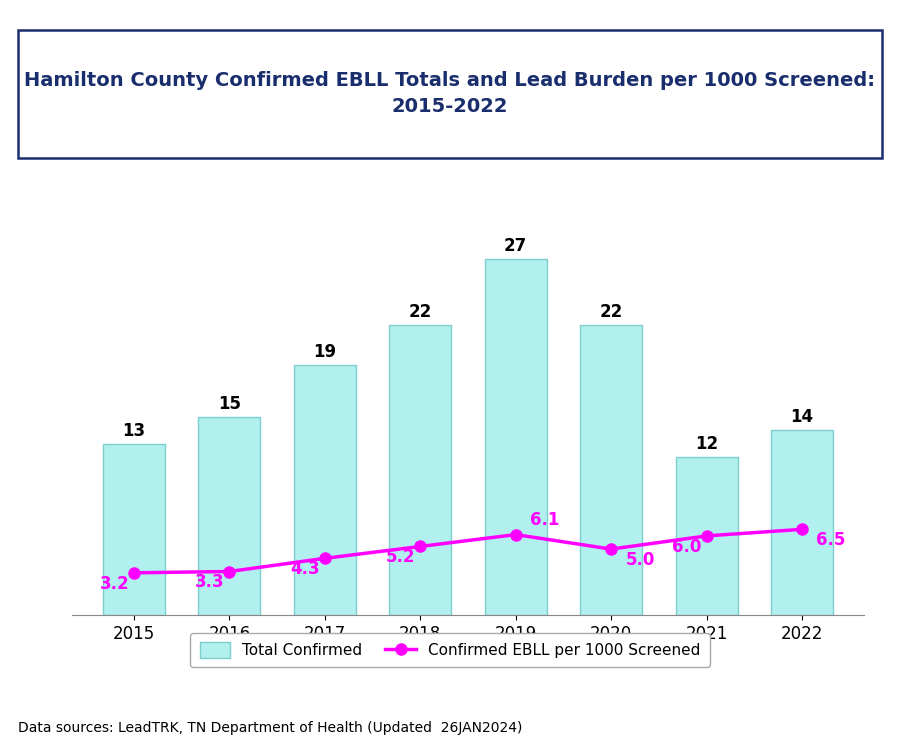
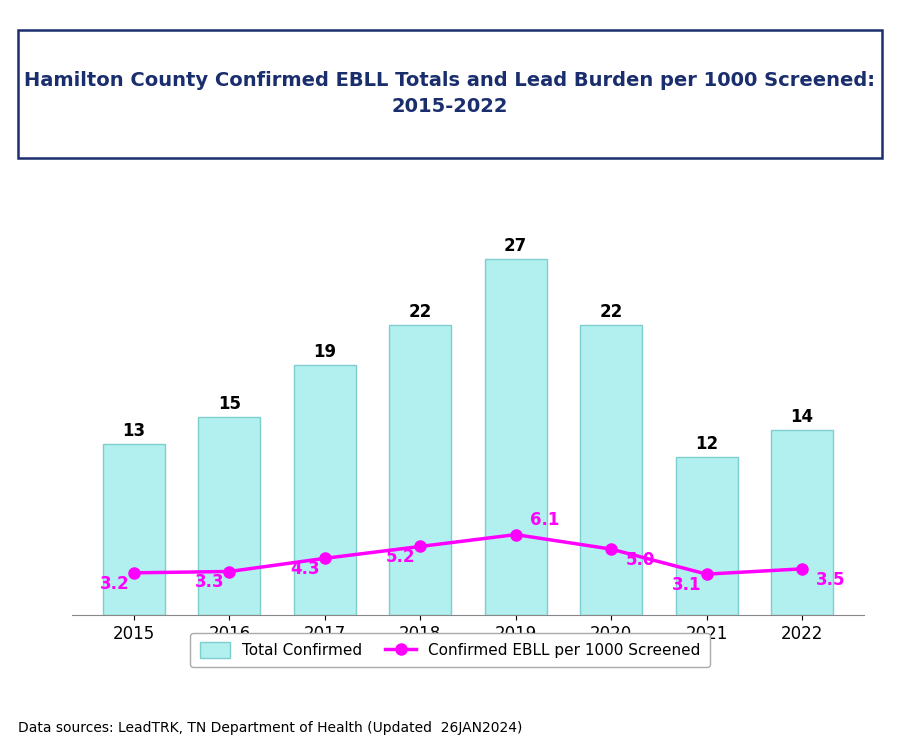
Confirmed EBLL per 1000 Screened/2021: 6.0 -> 3.1
Confirmed EBLL per 1000 Screened/2022: 6.5 -> 3.5
